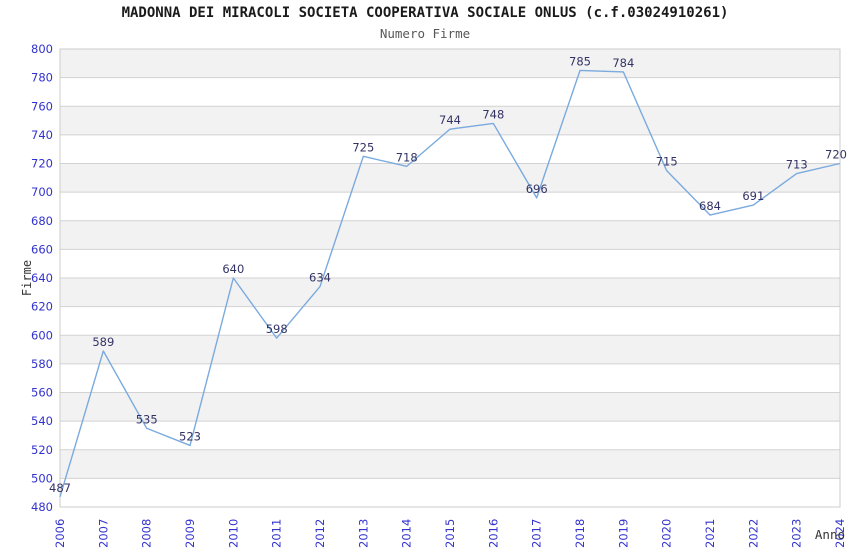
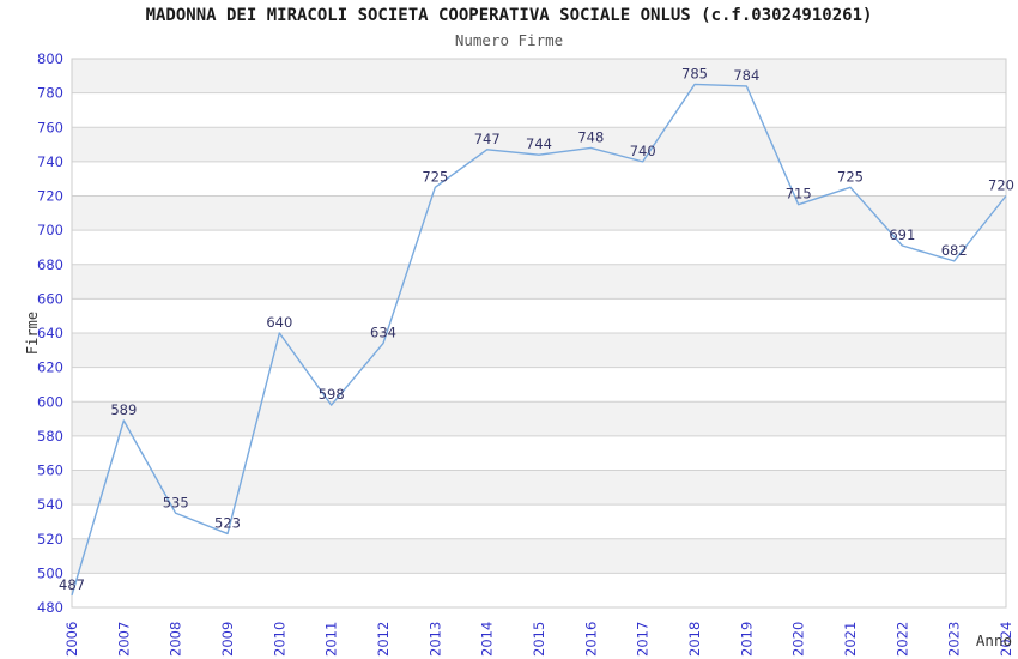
2014: 718 -> 747
2017: 696 -> 740
2021: 684 -> 725
2023: 713 -> 682
